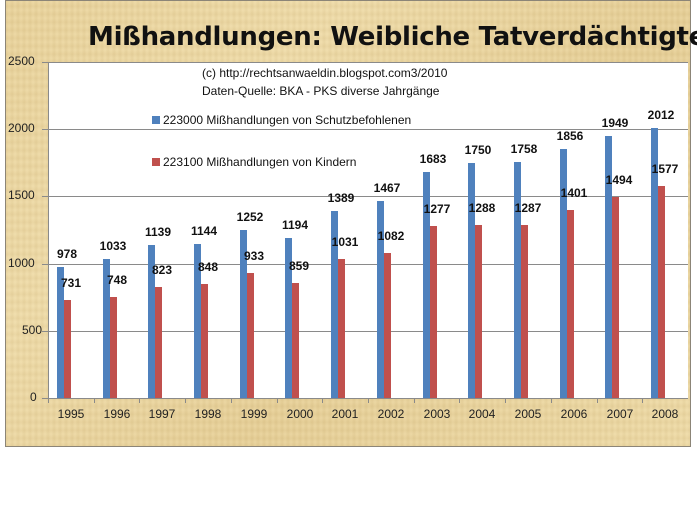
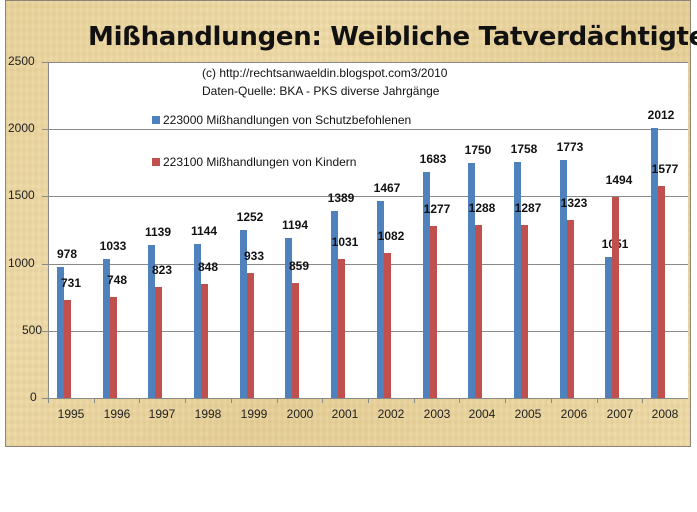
223000 Mißhandlungen von Schutzbefohlenen/2006: 1856 -> 1773
223100 Mißhandlungen von Kindern/2006: 1401 -> 1323
223000 Mißhandlungen von Schutzbefohlenen/2007: 1949 -> 1051
